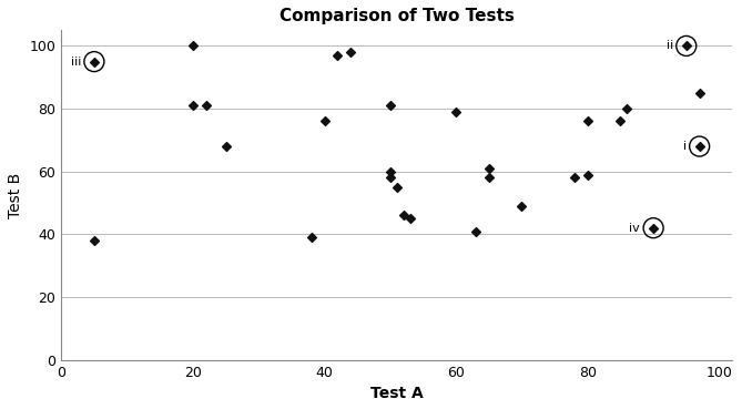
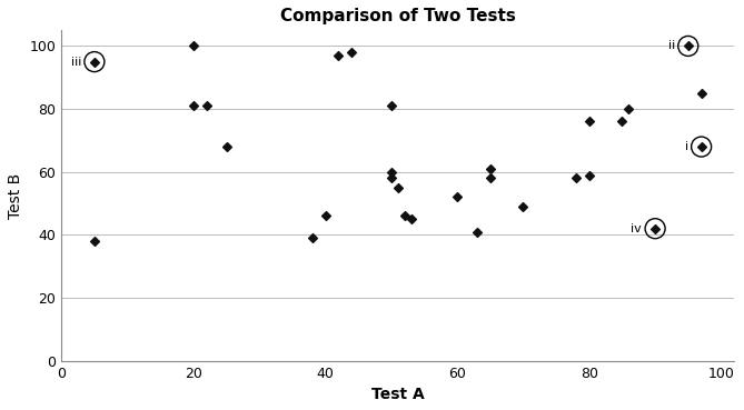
40: 76 -> 46
60: 79 -> 52
